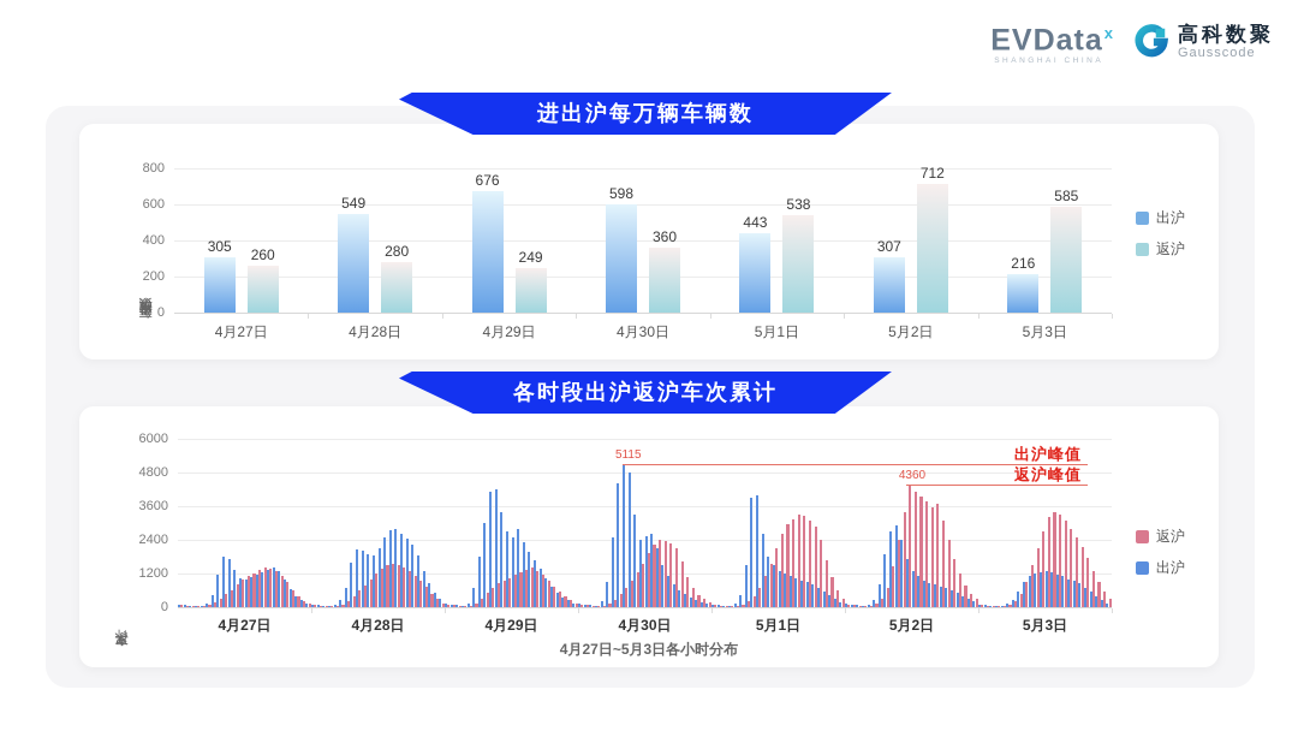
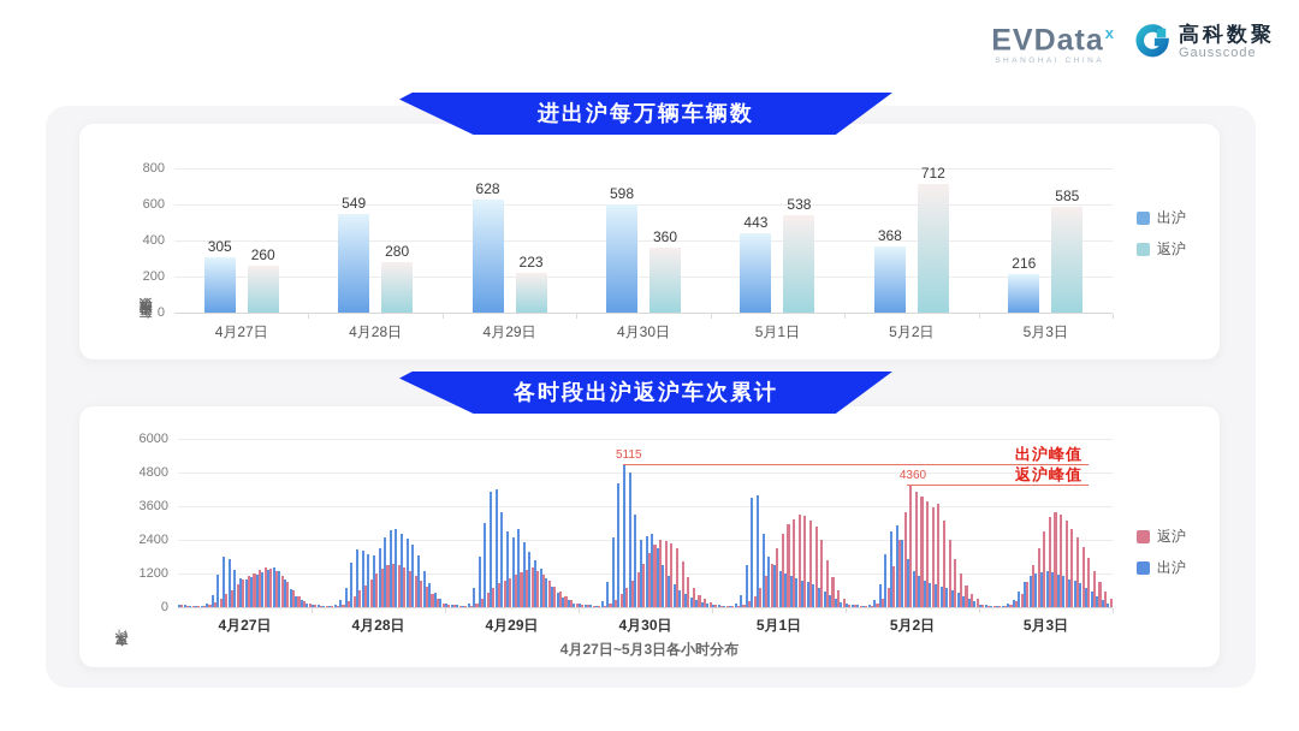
进出沪每万辆车辆数/出沪/4月29日: 676 -> 628
进出沪每万辆车辆数/返沪/4月29日: 249 -> 223
进出沪每万辆车辆数/出沪/5月2日: 307 -> 368
